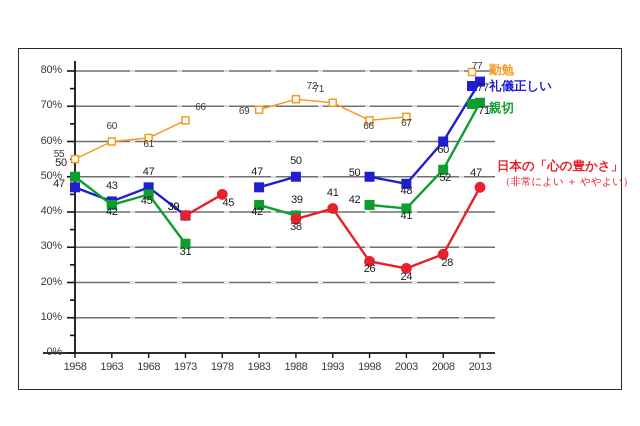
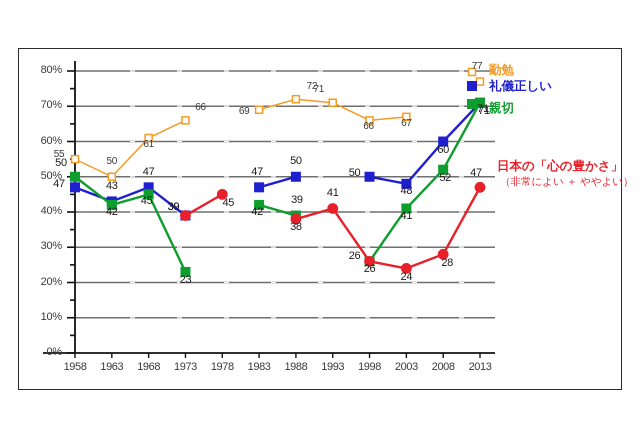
勤勉/1963: 60 -> 50
親切/1973: 31 -> 23
親切/1998: 42 -> 26
礼儀正しい/2013: 77 -> 71
